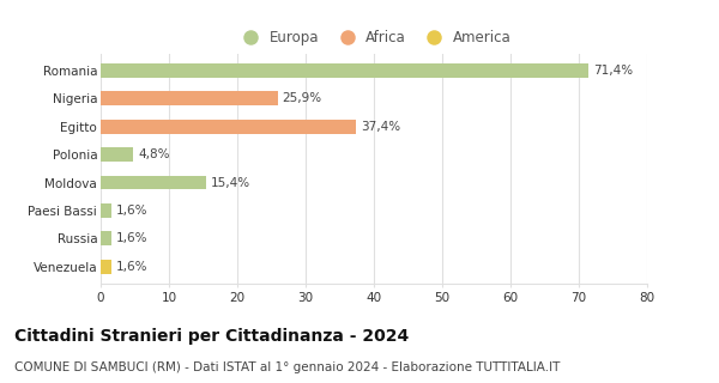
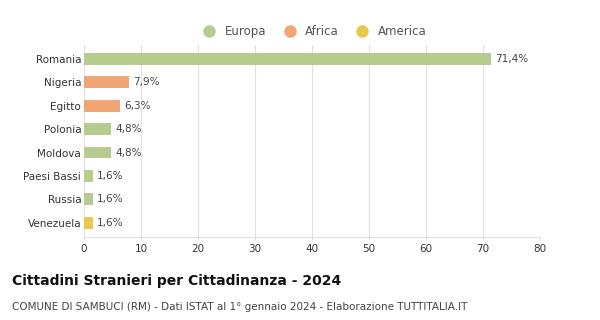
Nigeria: 25,9% -> 7,9%
Egitto: 37,4% -> 6,3%
Moldova: 15,4% -> 4,8%
